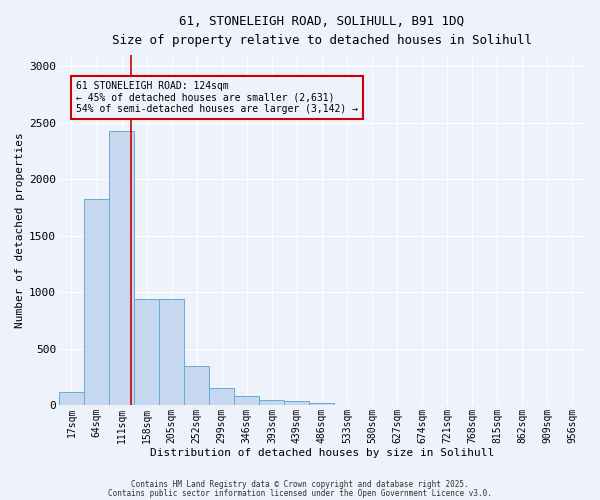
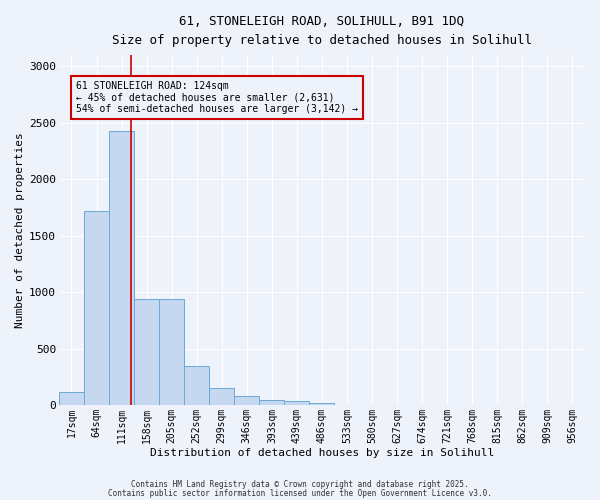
64sqm: 1830 -> 1720
